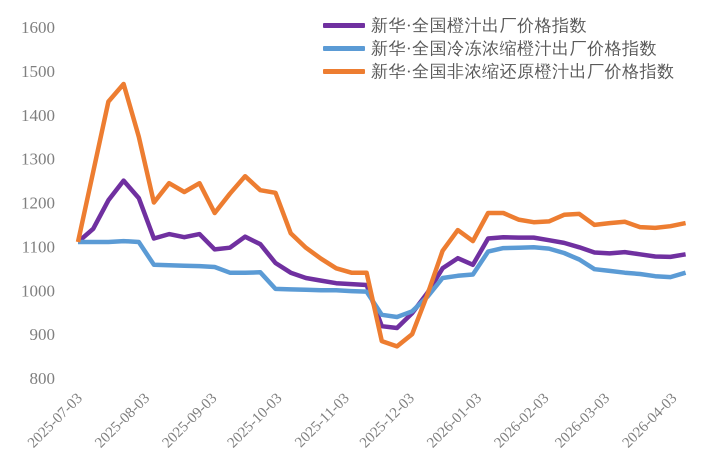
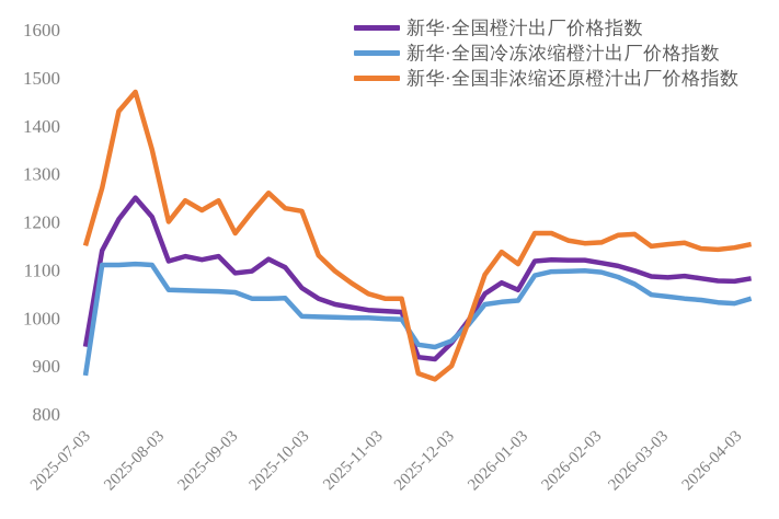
新华·全国橙汁出厂价格指数/2025-07-03: 1110 -> 940
新华·全国冷冻浓缩橙汁出厂价格指数/2025-07-03: 1110 -> 880
新华·全国非浓缩还原橙汁出厂价格指数/2025-07-03: 1110 -> 1150
